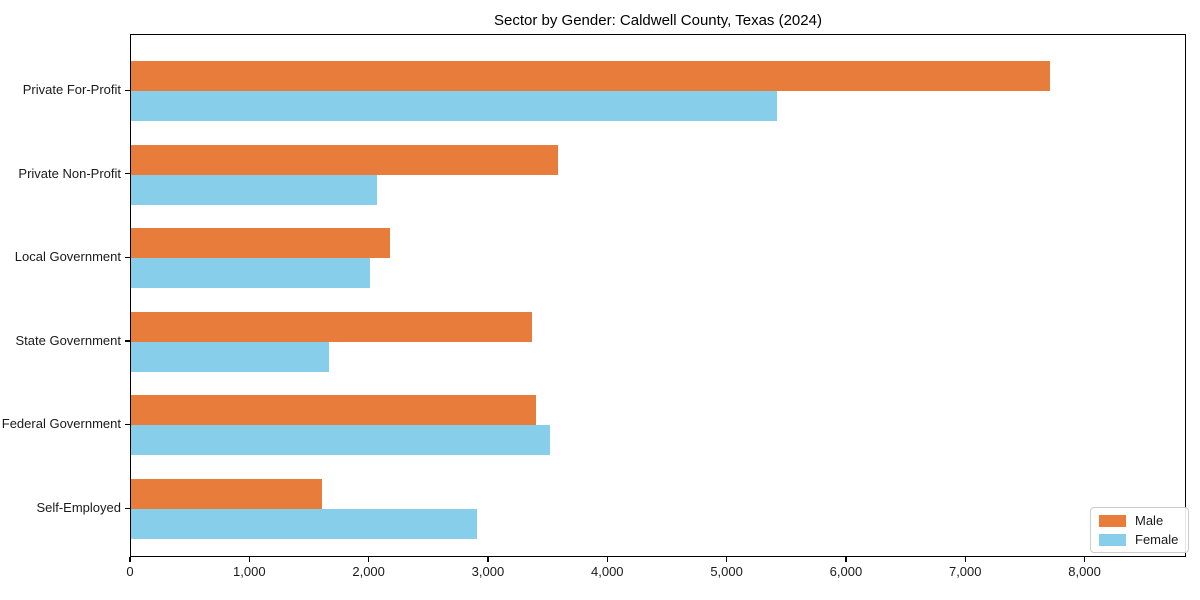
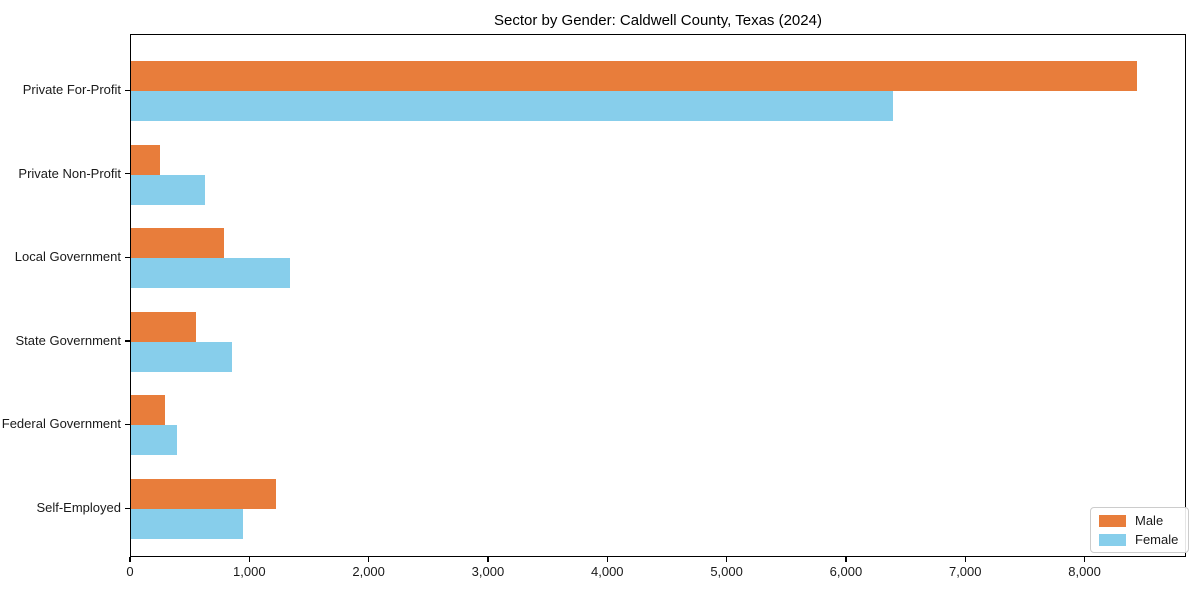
Male/Private For-Profit: 7700 -> 8430
Female/Private For-Profit: 5410 -> 6390
Male/Private Non-Profit: 3580 -> 240
Female/Private Non-Profit: 2060 -> 620
Male/Local Government: 2170 -> 780
Female/Local Government: 2000 -> 1340
Male/State Government: 3360 -> 540
Female/State Government: 1660 -> 840
Male/Federal Government: 3390 -> 280
Female/Federal Government: 3510 -> 380
Male/Self-Employed: 1600 -> 1220
Female/Self-Employed: 2900 -> 940
